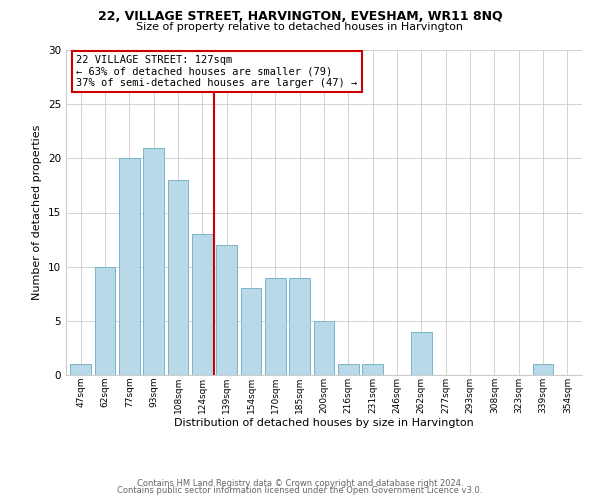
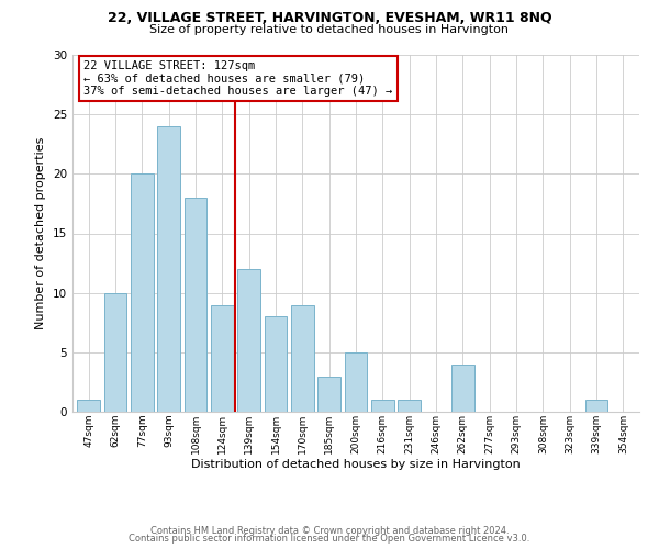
93sqm: 21 -> 24
124sqm: 13 -> 9
185sqm: 9 -> 3
